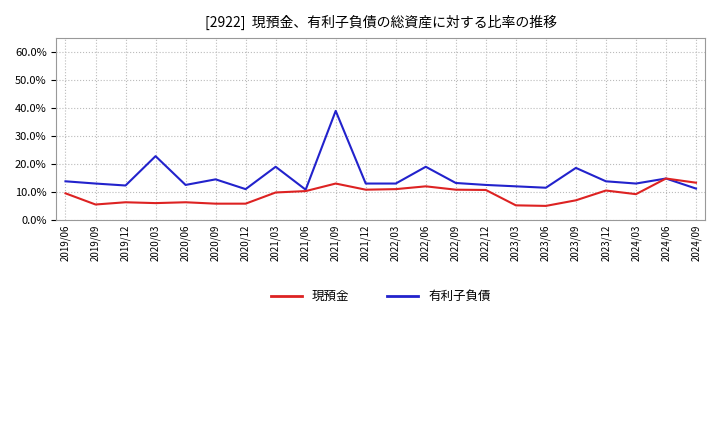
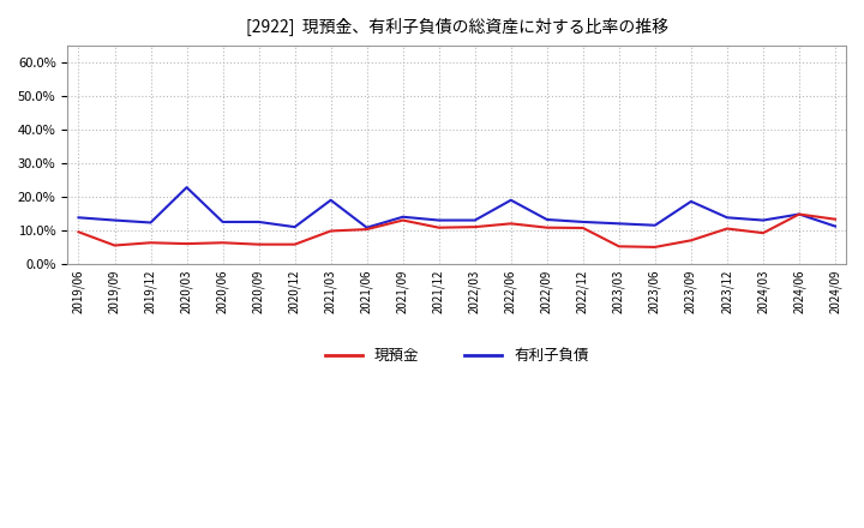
有利子負債/2020/09: 14.5% -> 12.5%
有利子負債/2021/09: 39.0% -> 14.0%
